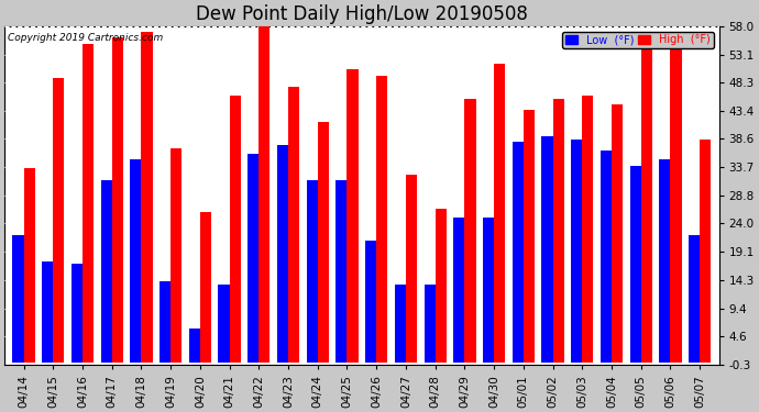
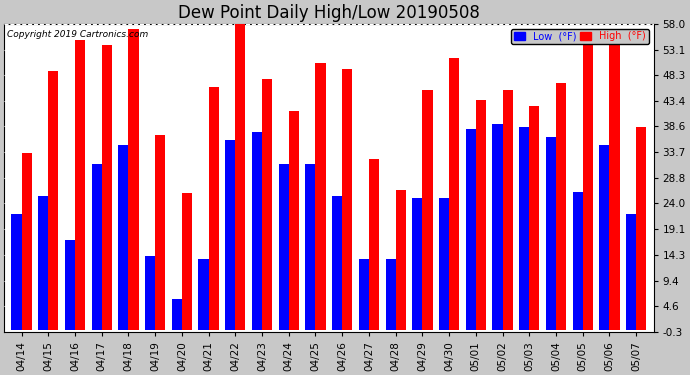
Low (°F)/04/15: 17.5 -> 25.4
High (°F)/04/17: 56.0 -> 54.0
Low (°F)/04/26: 21.0 -> 25.4
High (°F)/05/03: 46.0 -> 42.4
High (°F)/05/04: 44.5 -> 46.8
Low (°F)/05/05: 34.0 -> 26.2
